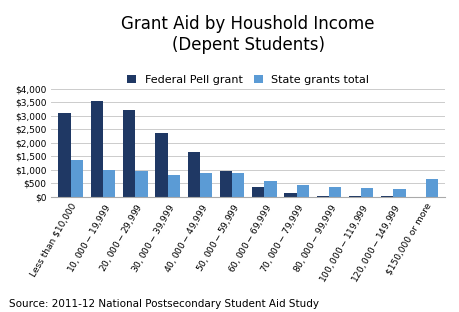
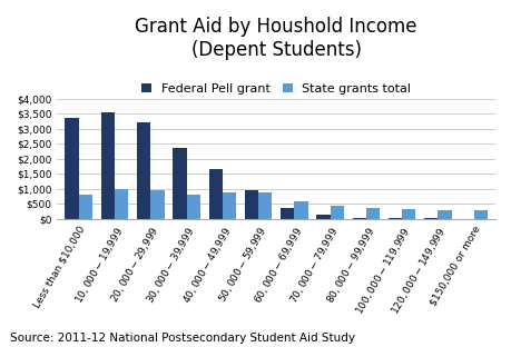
Federal Pell grant/Less than $10,000: $3,100 -> $3,350
State grants total/Less than $10,000: $1,350 -> $800
State grants total/$150,000 or more: $650 -> $280
